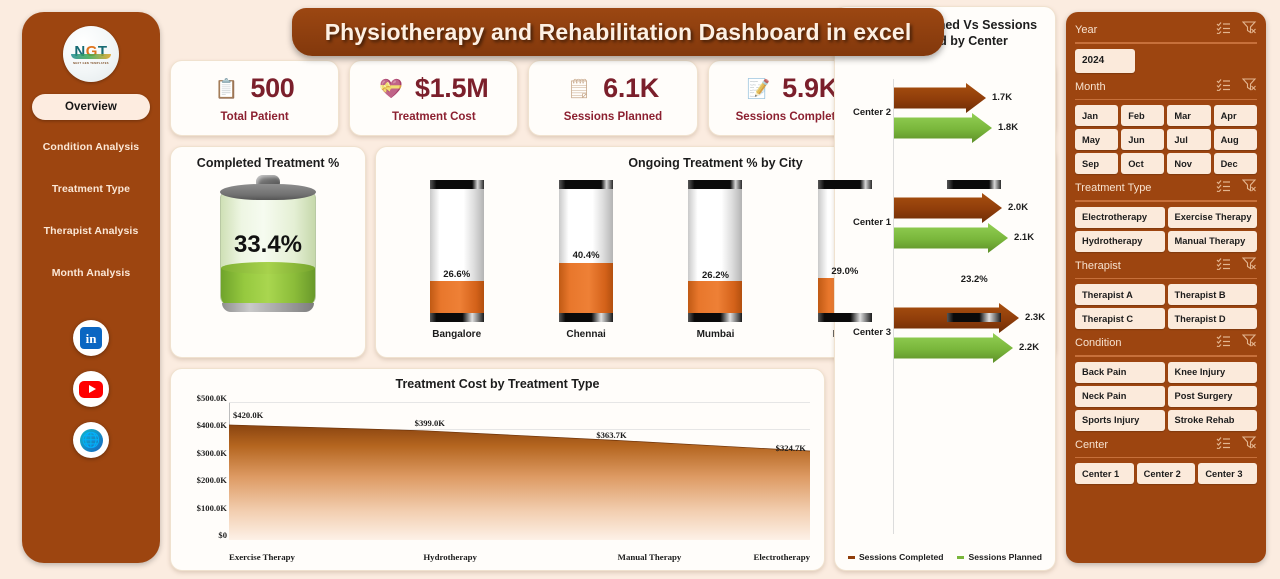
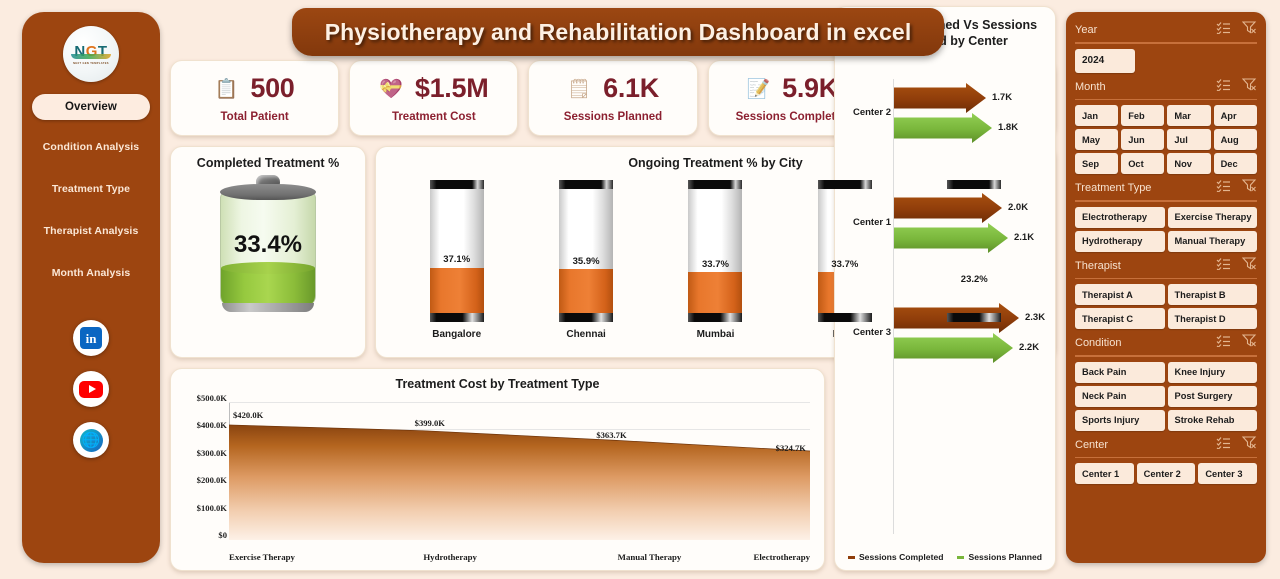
Ongoing Treatment % by City/Bangalore: 26.6% -> 37.1%
Ongoing Treatment % by City/Chennai: 40.4% -> 35.9%
Ongoing Treatment % by City/Mumbai: 26.2% -> 33.7%
Ongoing Treatment % by City/Delhi: 29.0% -> 33.7%
